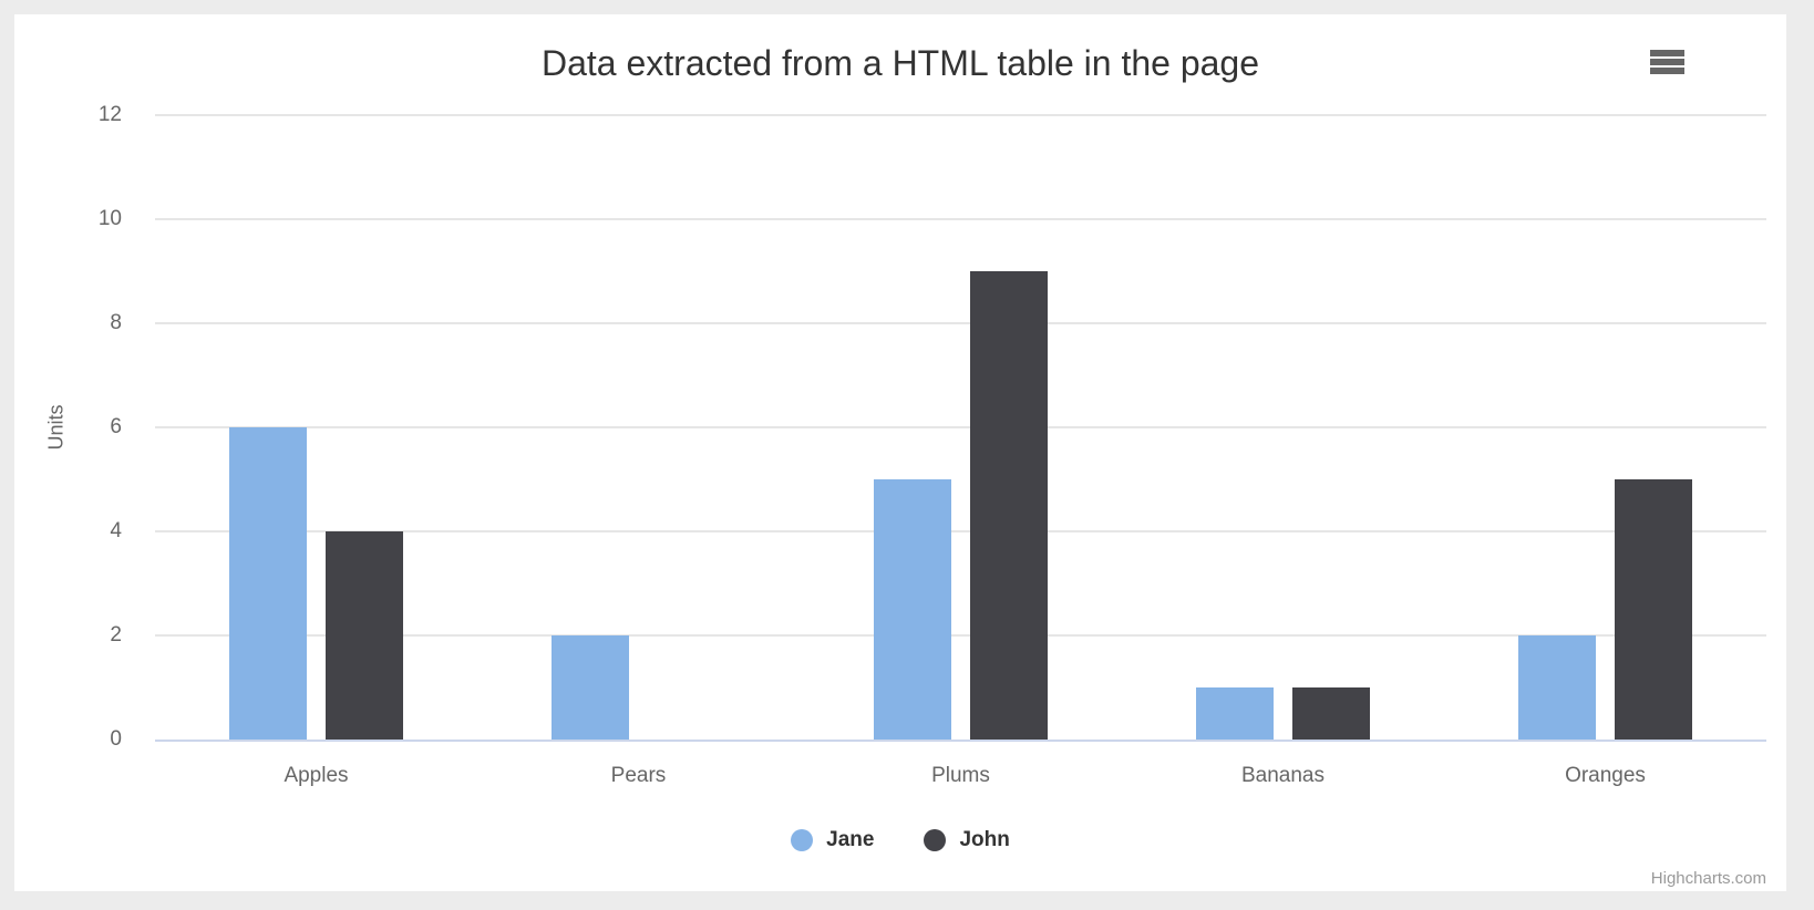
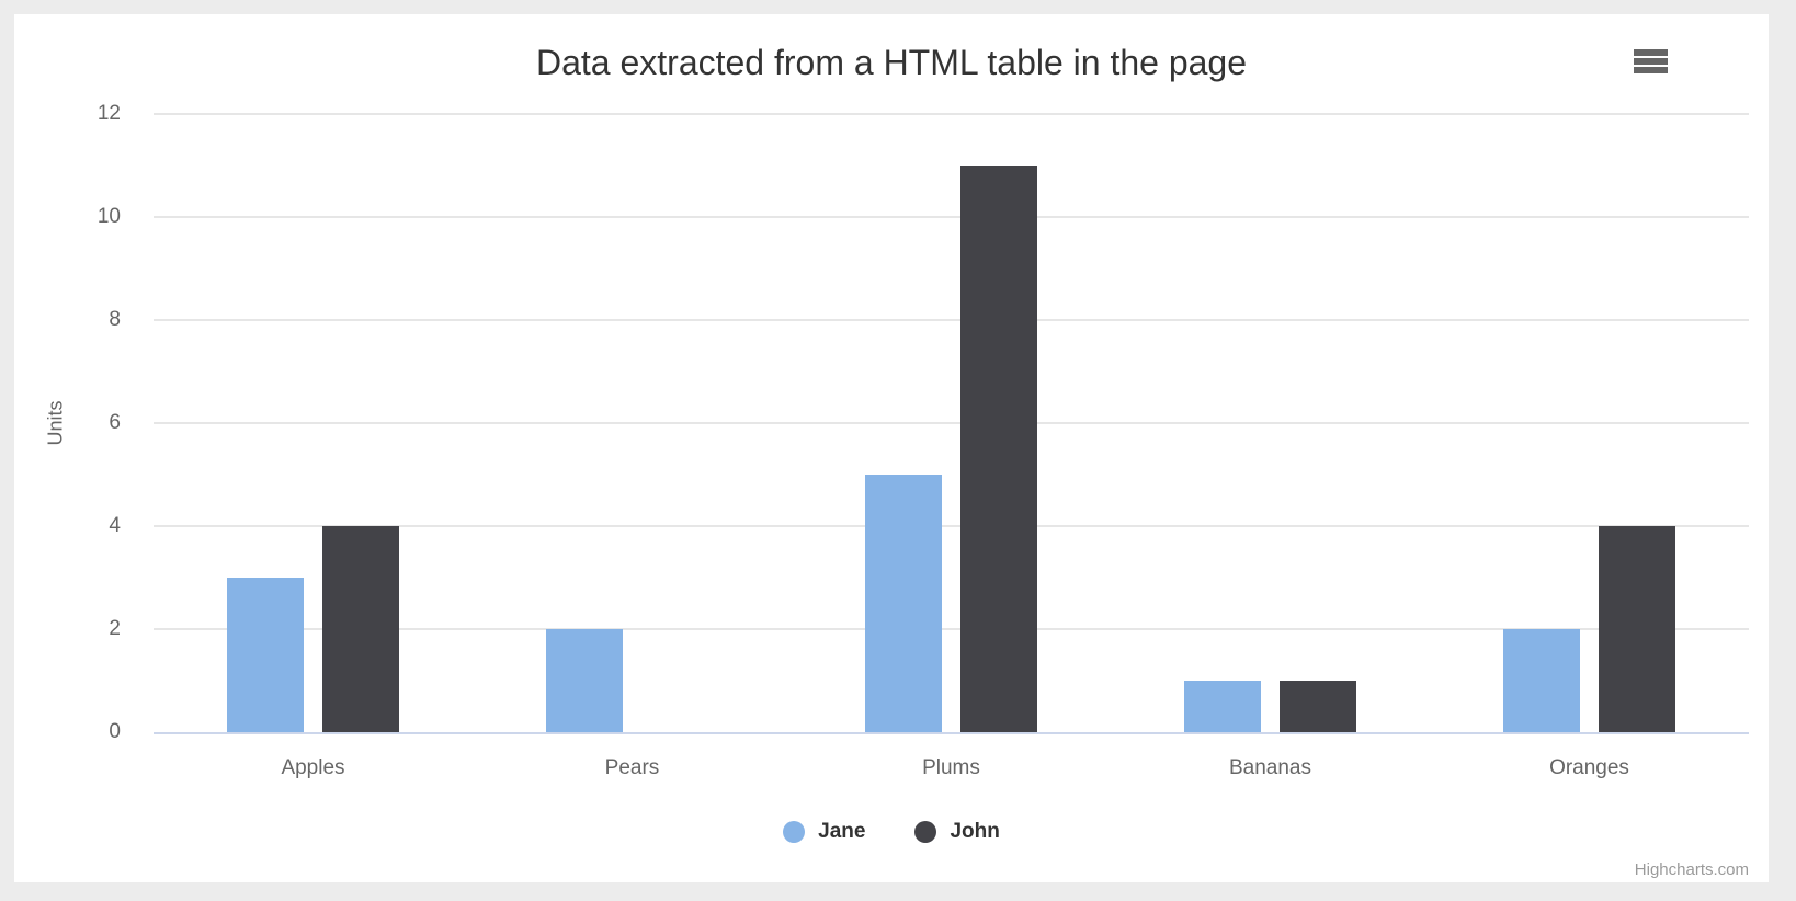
Jane/Apples: 6 -> 3
John/Plums: 9 -> 11
John/Oranges: 5 -> 4
